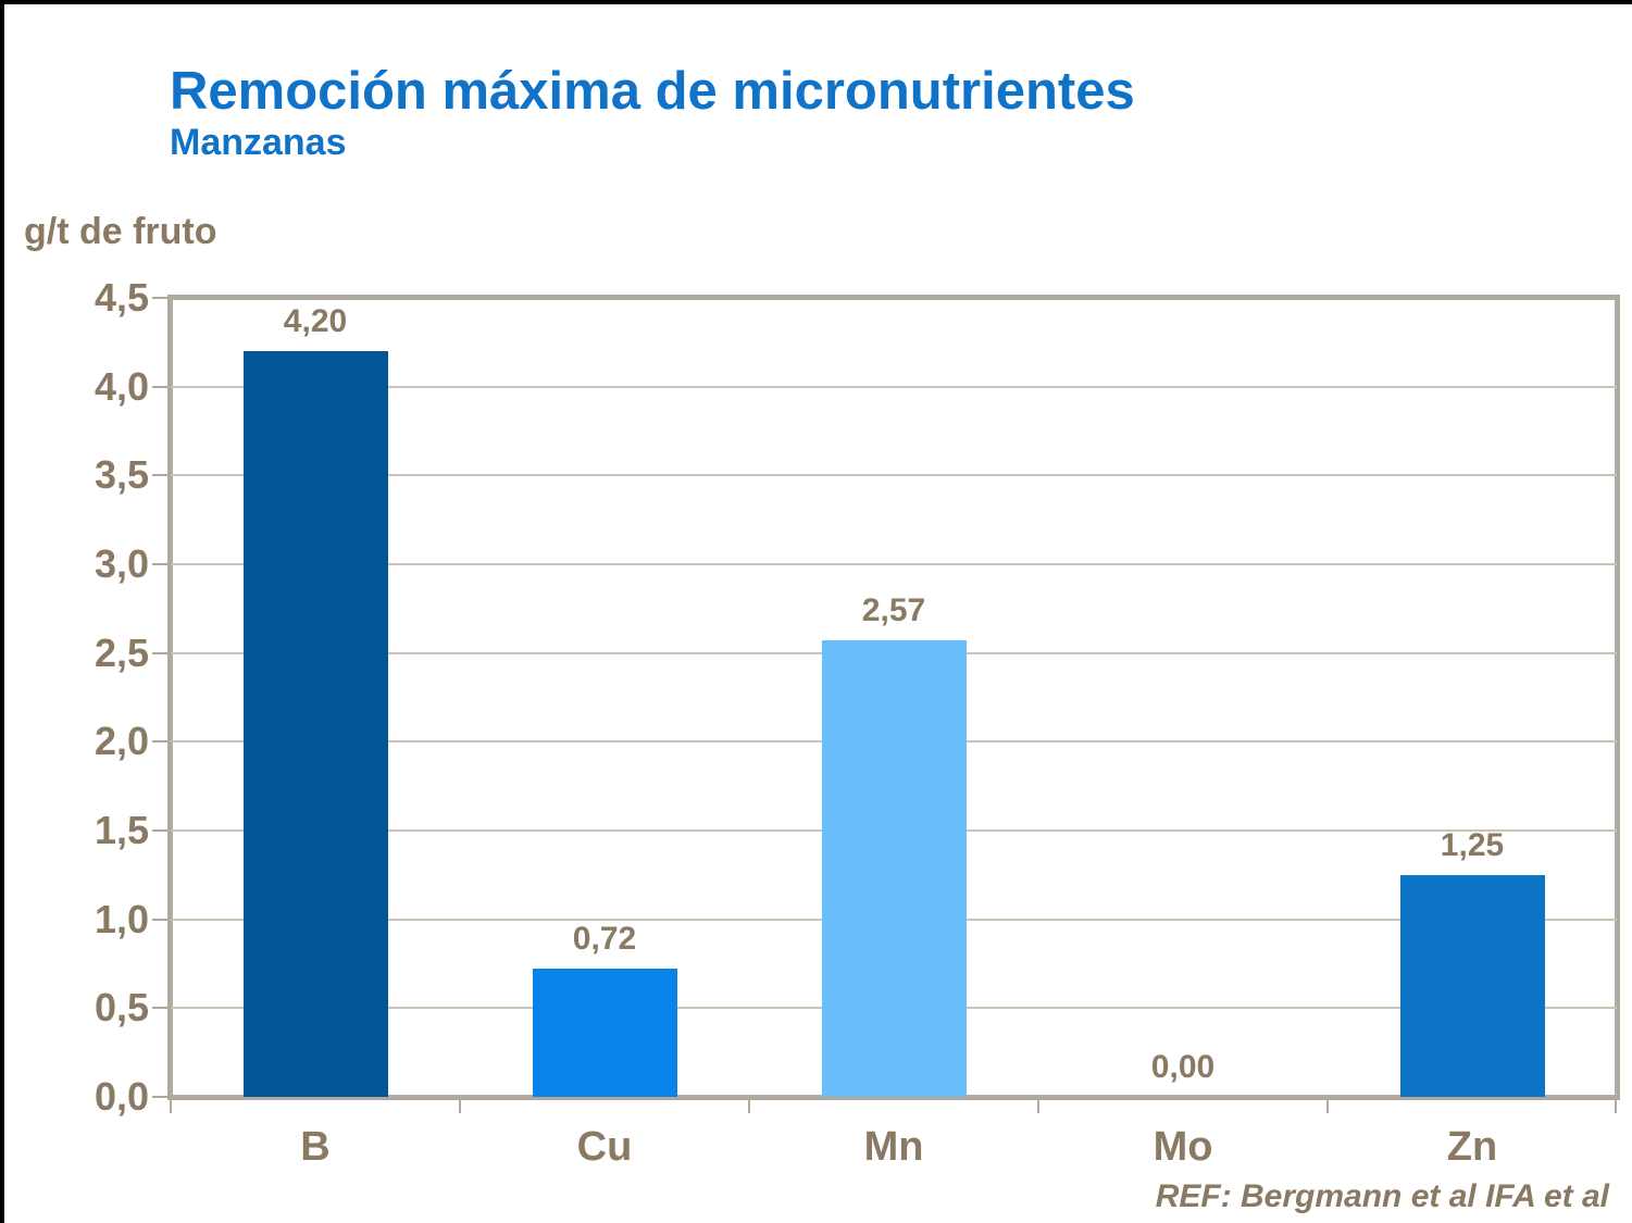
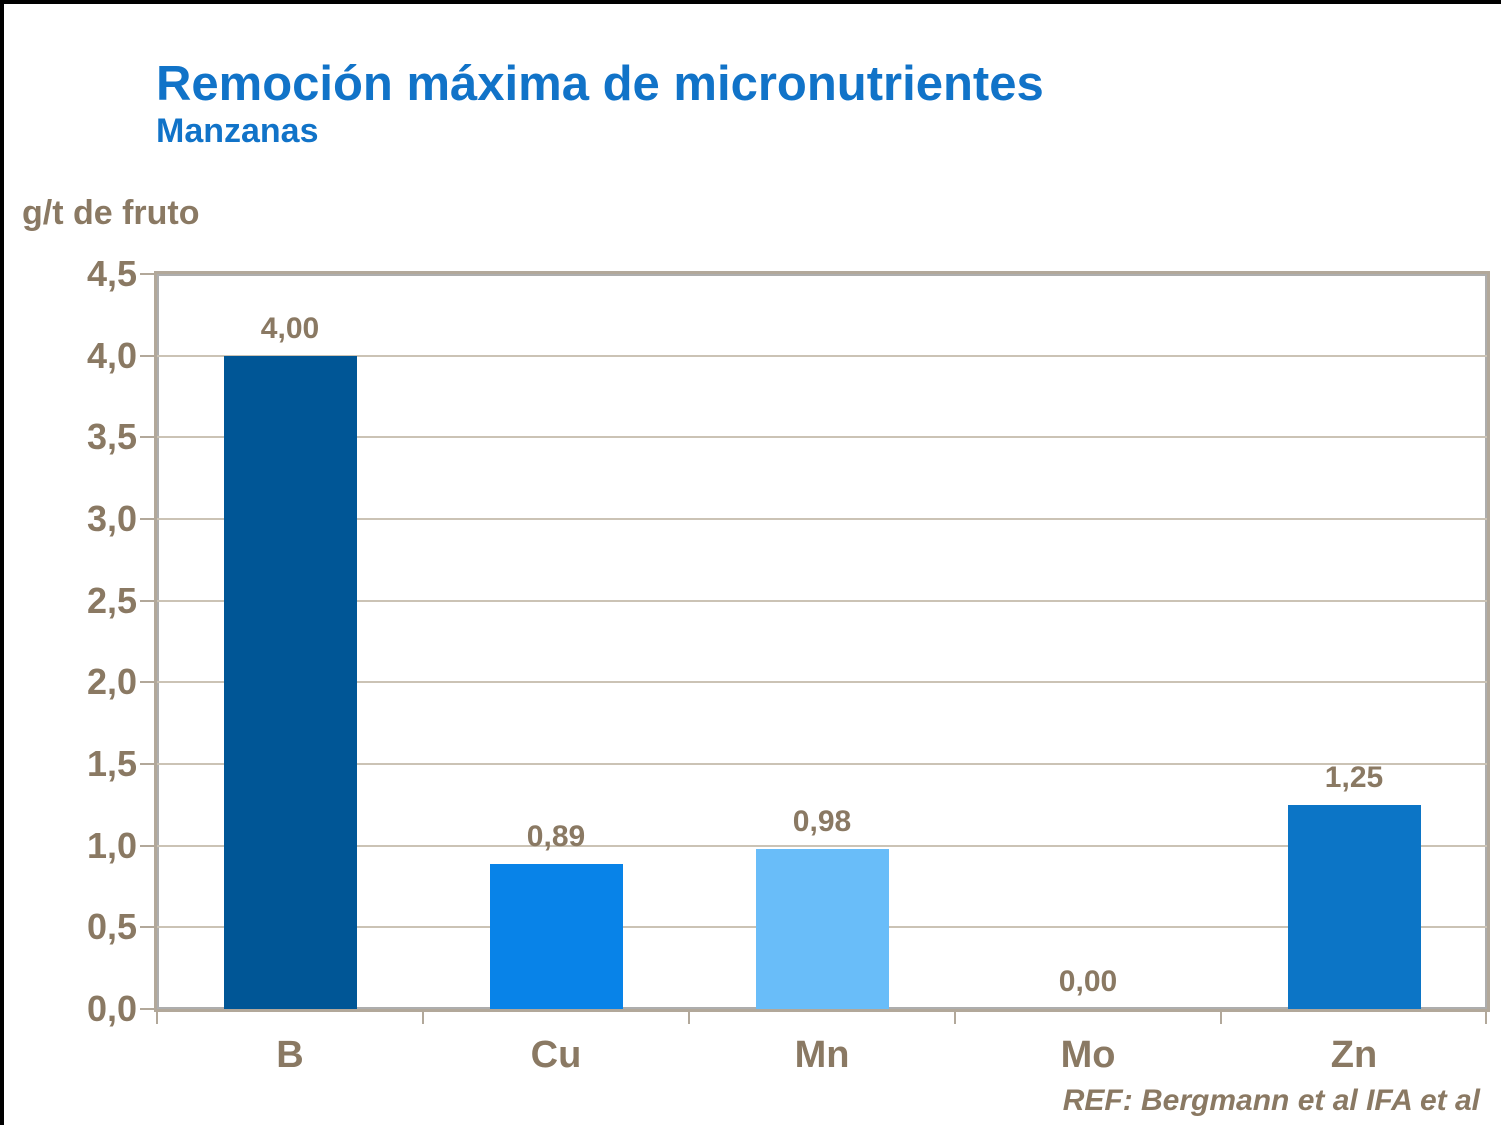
B: 4,20 -> 4,00
Cu: 0,72 -> 0,89
Mn: 2,57 -> 0,98
